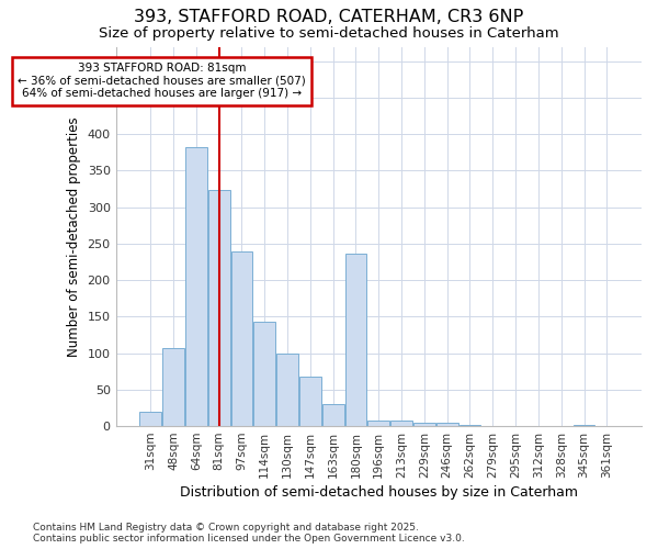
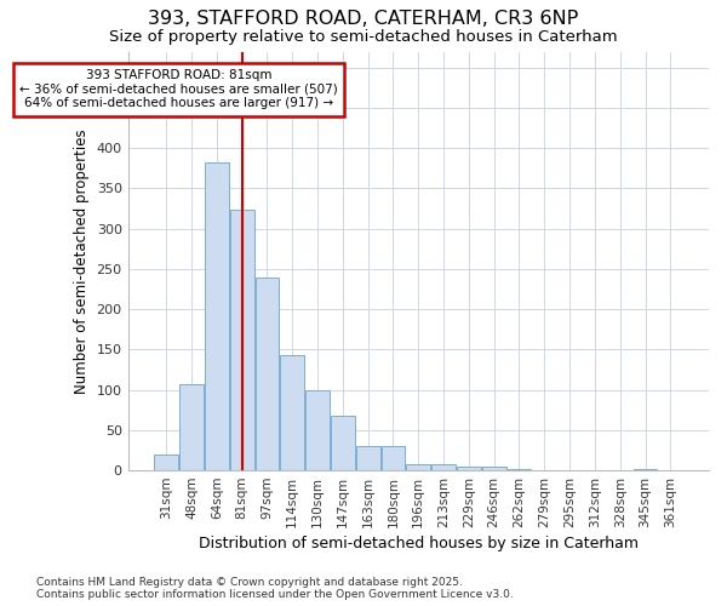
180sqm: 236 -> 30
